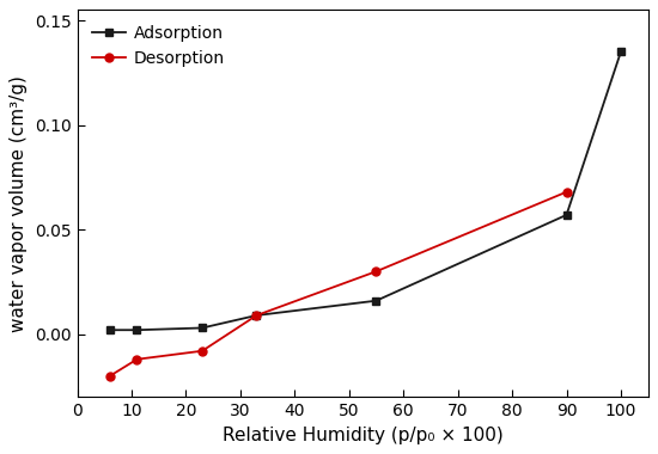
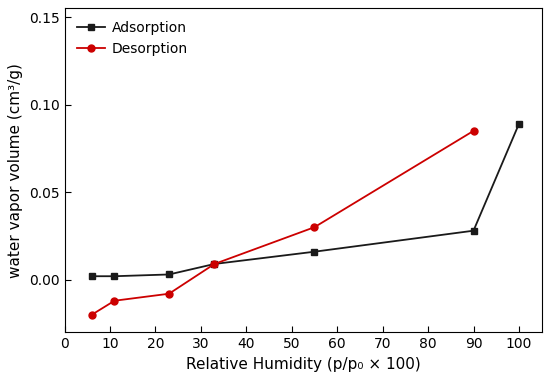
Adsorption/90: 0.057 -> 0.028
Desorption/90: 0.068 -> 0.085
Adsorption/100: 0.135 -> 0.089
